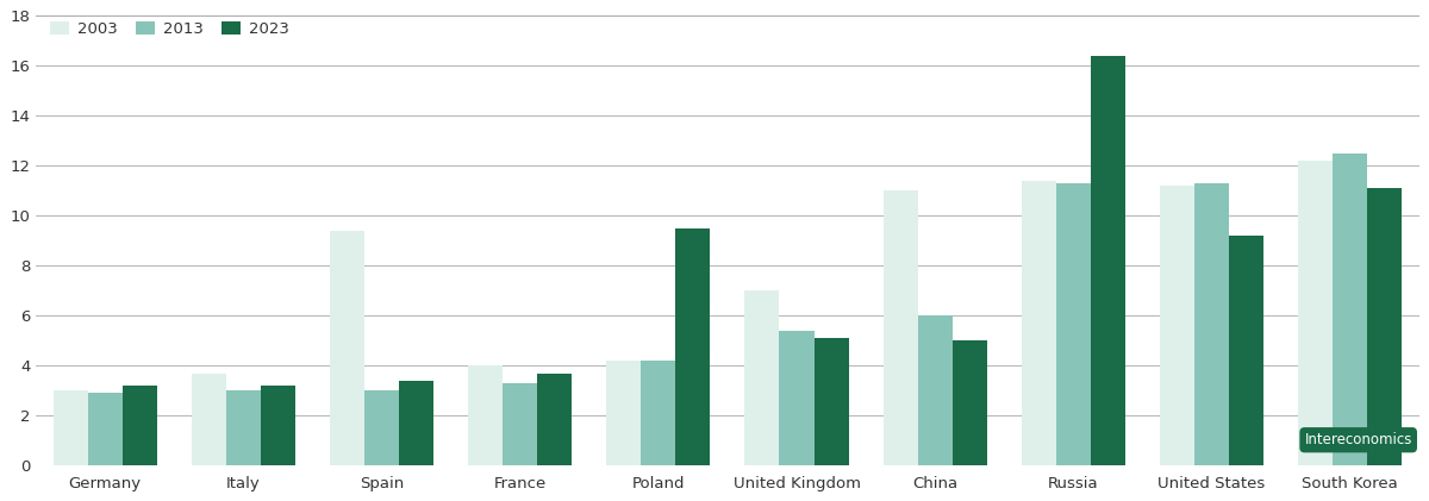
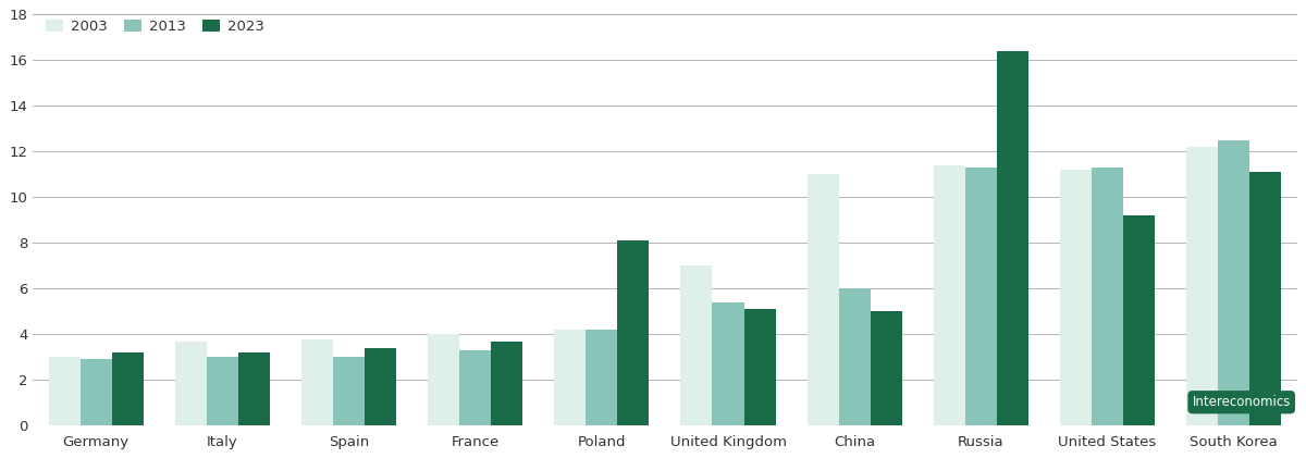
2003/Spain: 9.4 -> 3.8
2023/Poland: 9.5 -> 8.1
